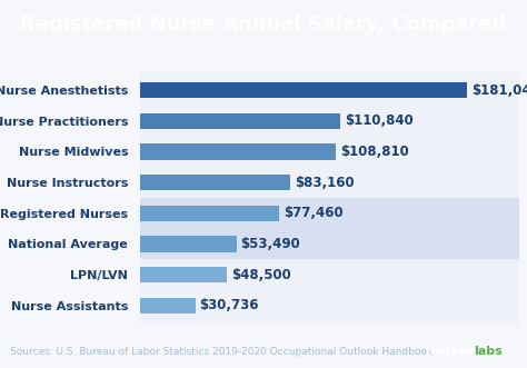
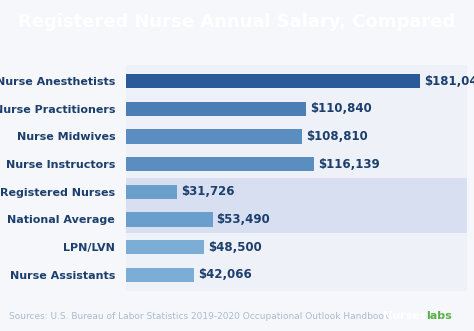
Nurse Instructors: $83,160 -> $116,139
Registered Nurses: $77,460 -> $31,726
Nurse Assistants: $30,736 -> $42,066
